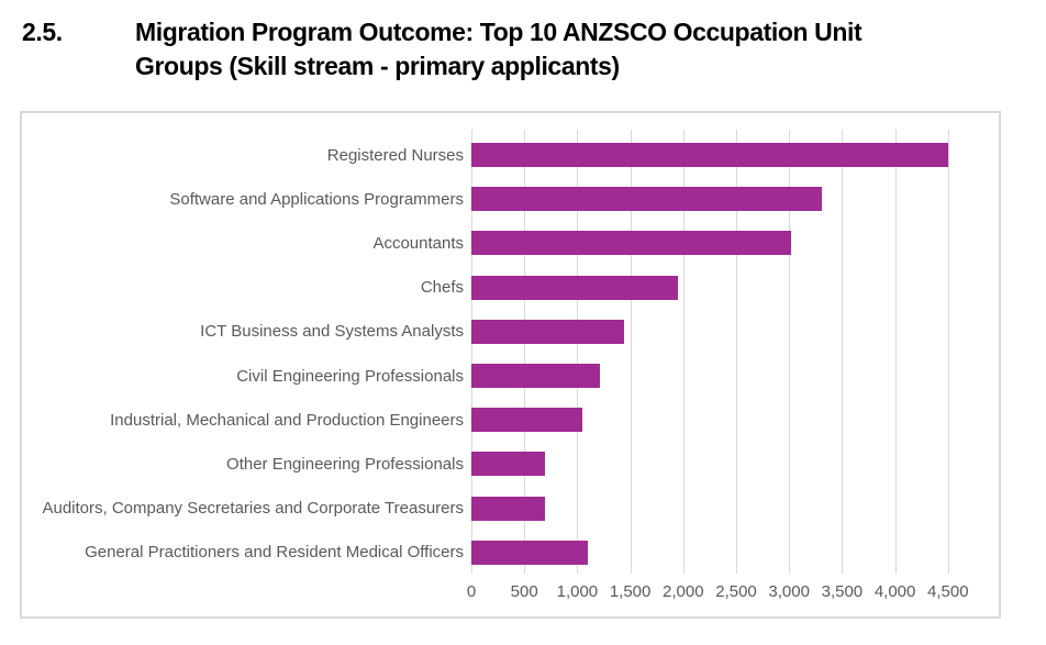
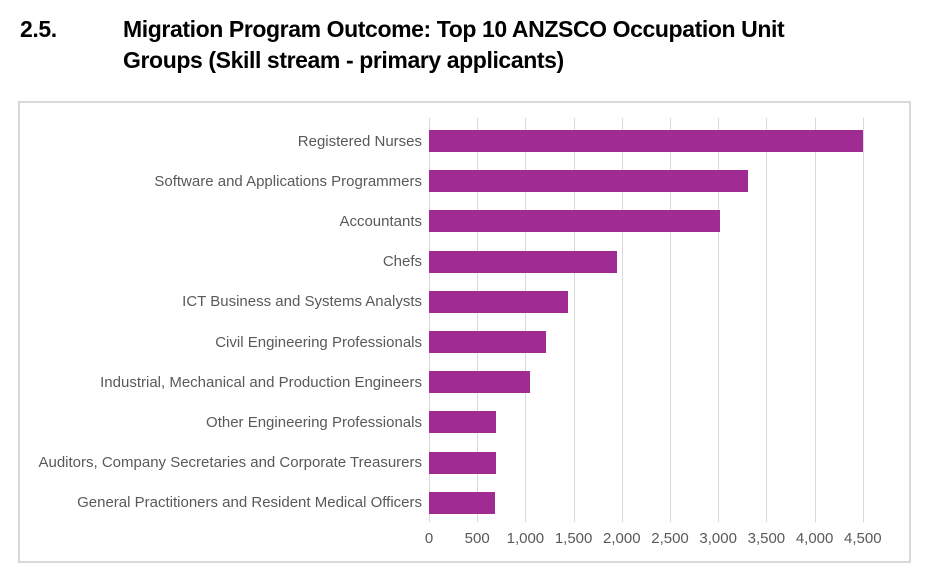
General Practitioners and Resident Medical Officers: 1100 -> 700
